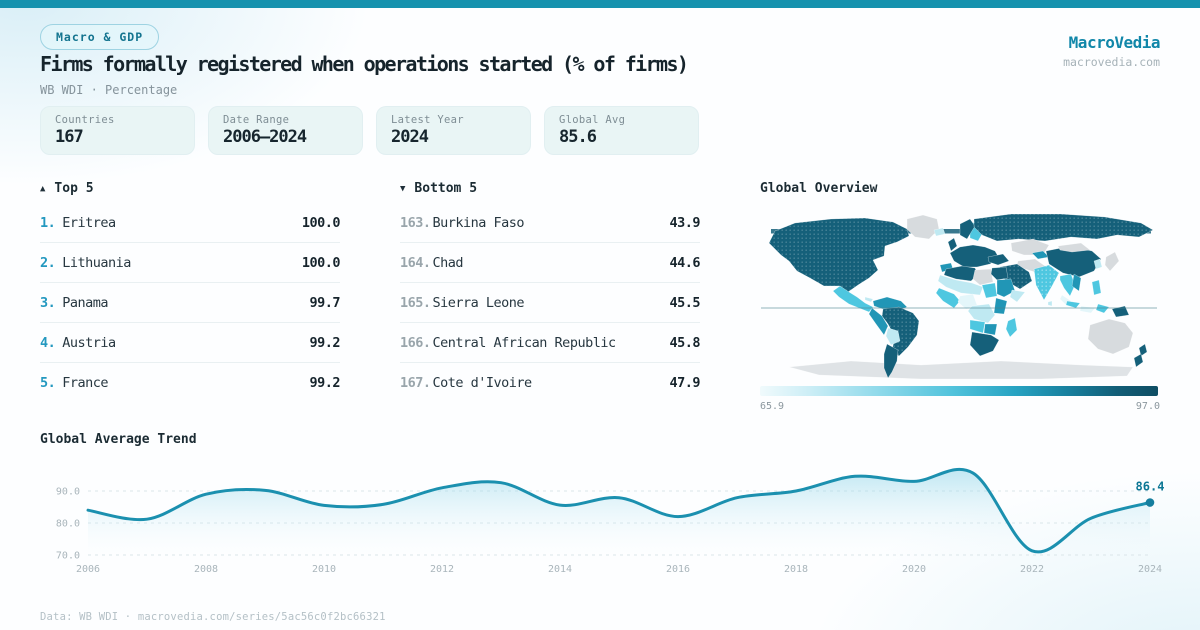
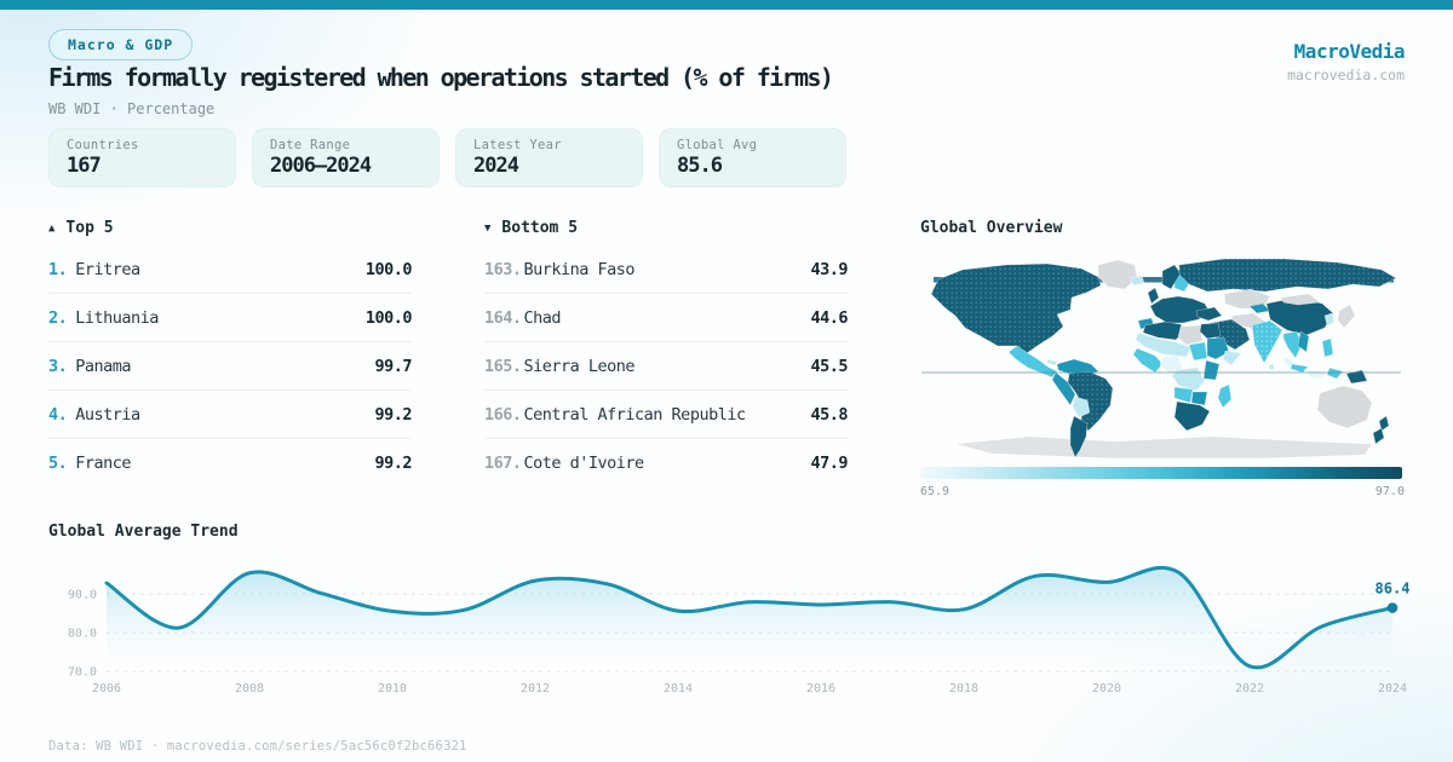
2006: 84 -> 93
2008: 89 -> 95
2012: 91 -> 93
2016: 82 -> 87
2018: 90 -> 86
